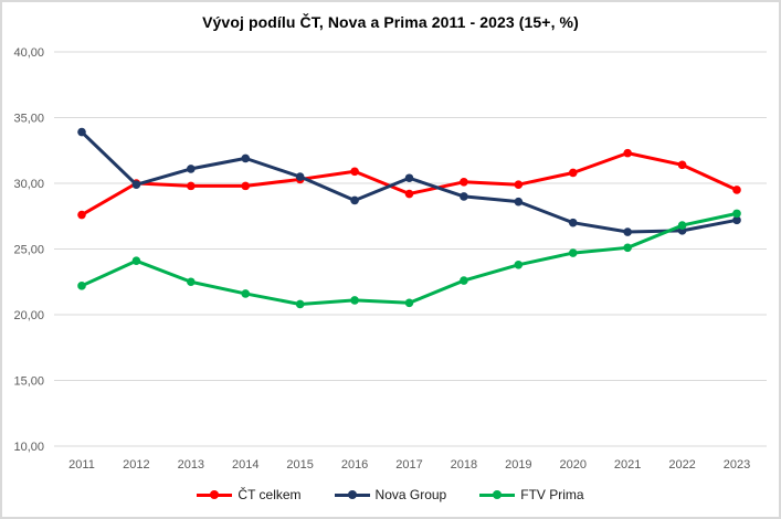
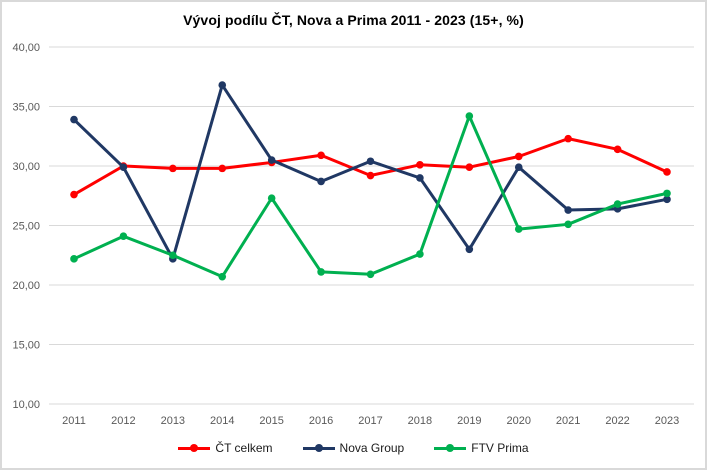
Nova Group/2013: 31,1 -> 22,2
Nova Group/2014: 31,9 -> 36,8
FTV Prima/2014: 21,6 -> 20,7
FTV Prima/2015: 20,8 -> 27,3
Nova Group/2019: 28,6 -> 23,0
FTV Prima/2019: 23,8 -> 34,2
Nova Group/2020: 27,0 -> 29,9
